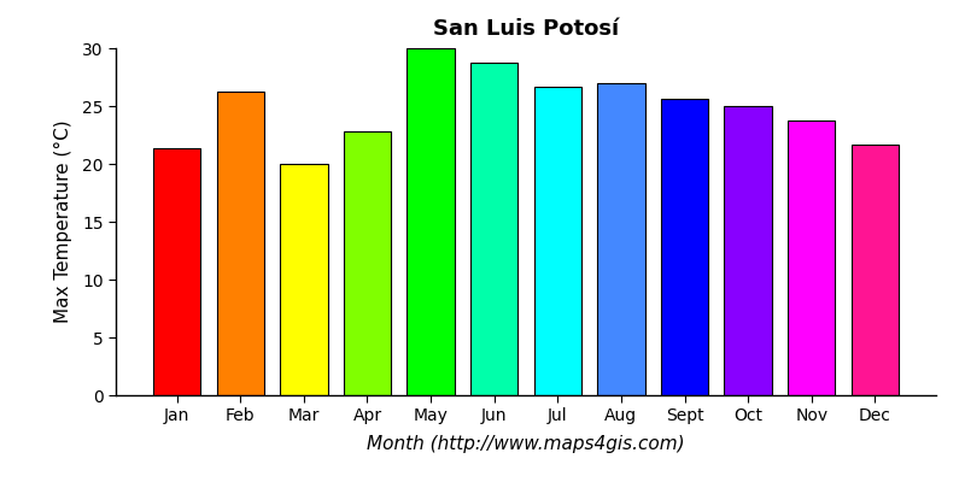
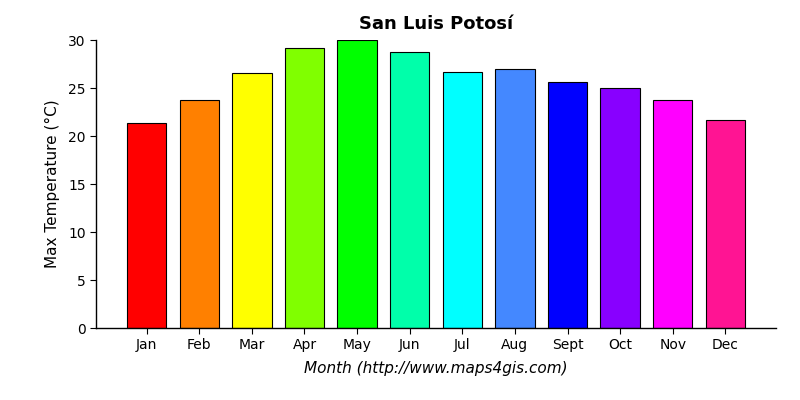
Feb: 26.2 -> 23.7
Mar: 20.0 -> 26.6
Apr: 22.8 -> 29.2
